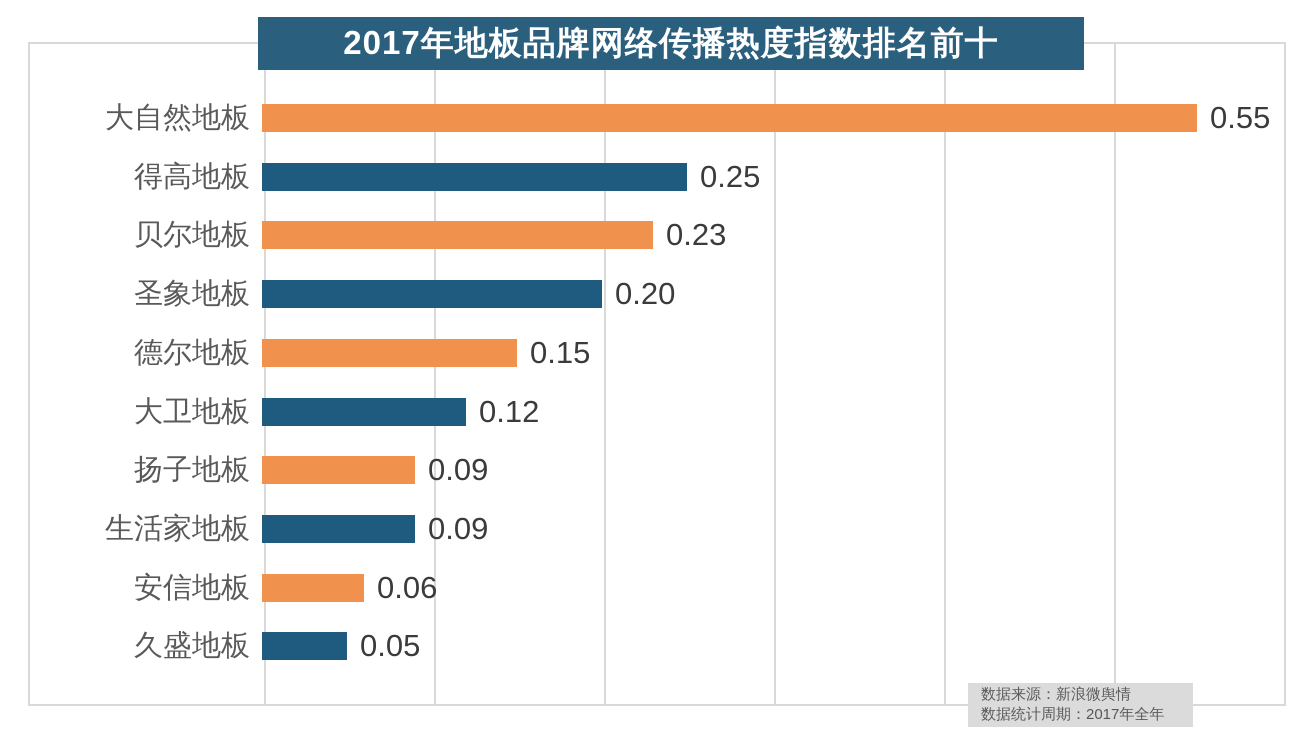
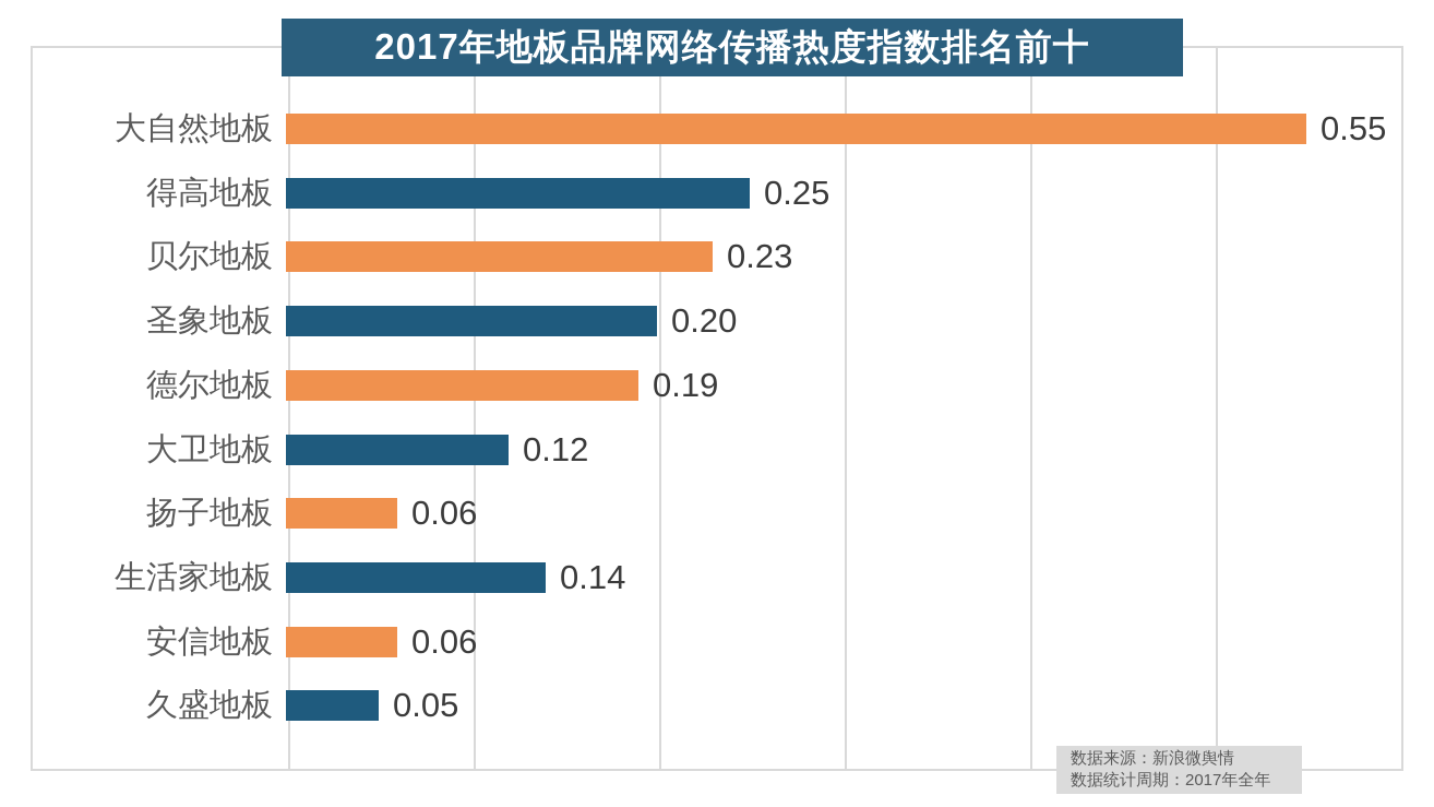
德尔地板: 0.15 -> 0.19
扬子地板: 0.09 -> 0.06
生活家地板: 0.09 -> 0.14
